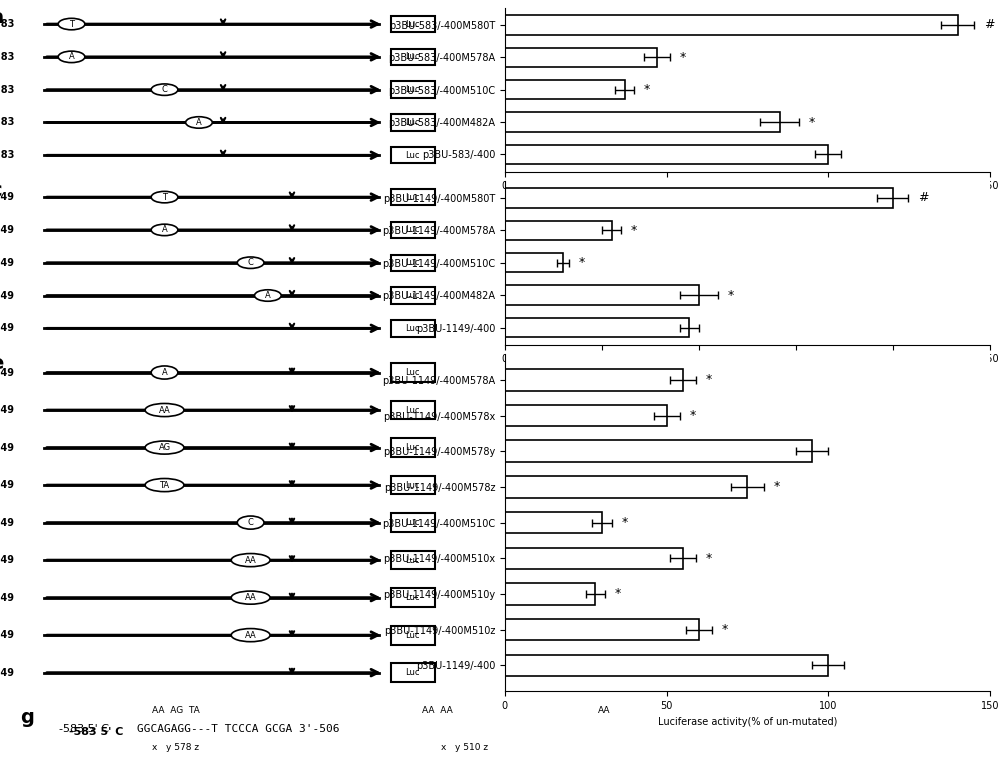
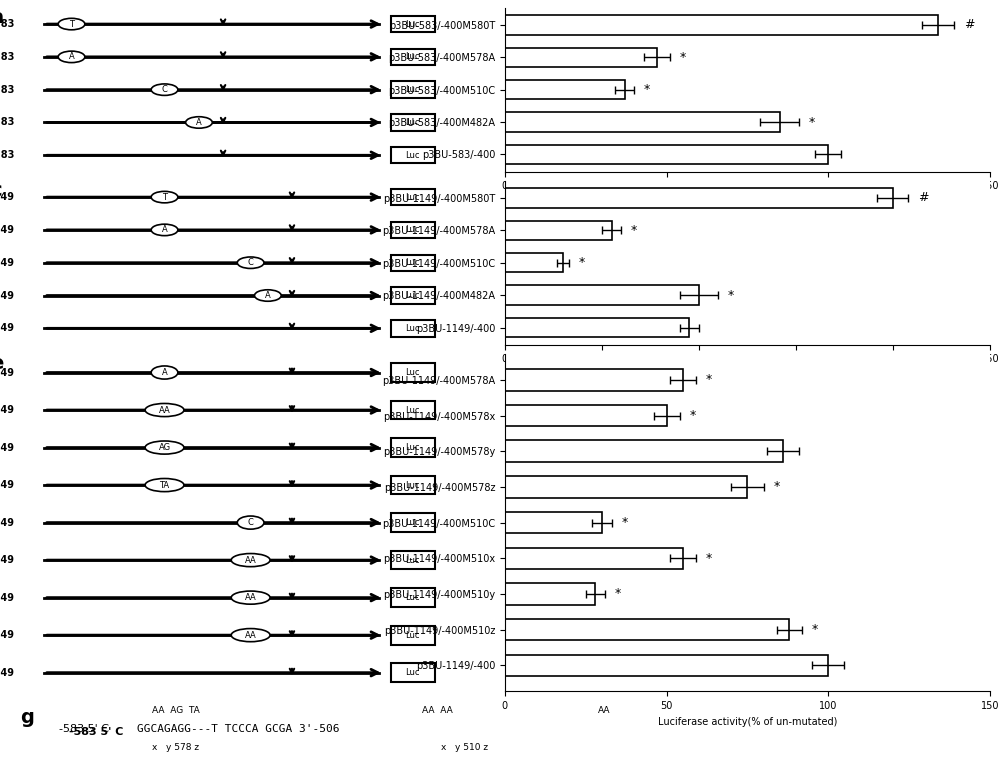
p3BU-583/-400M580T: 140 -> 134
p3BU-1149/-400M578y: 95 -> 86
p3BU-1149/-400M510z: 60 -> 88
